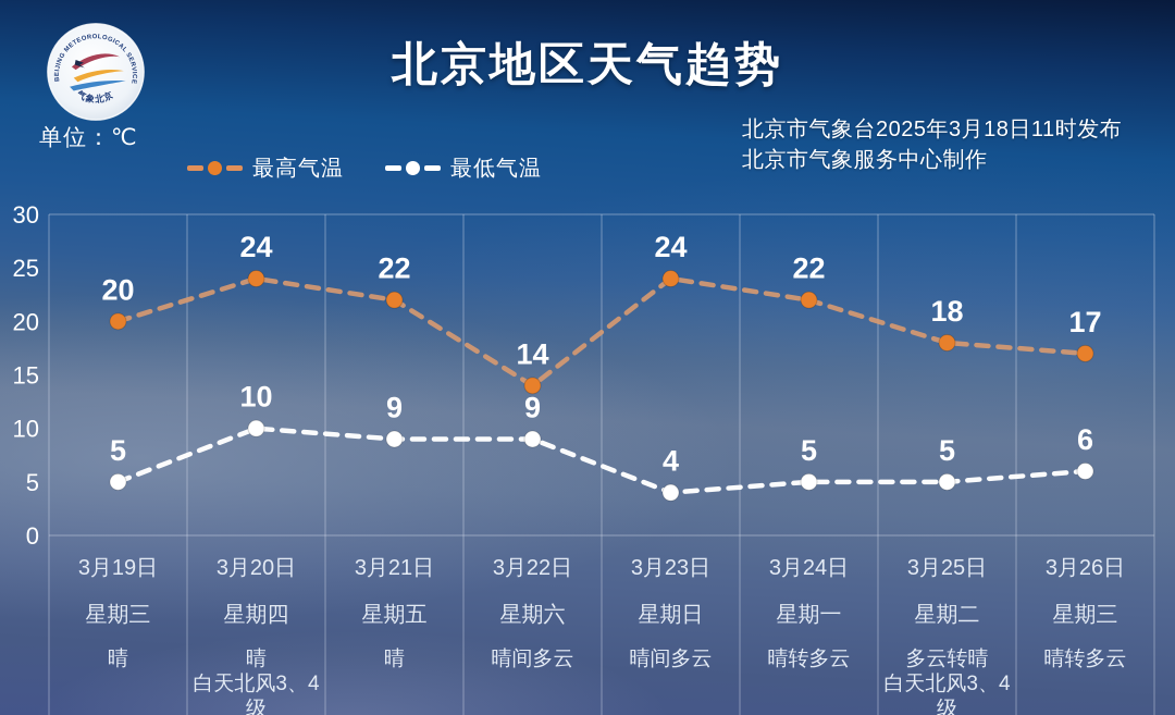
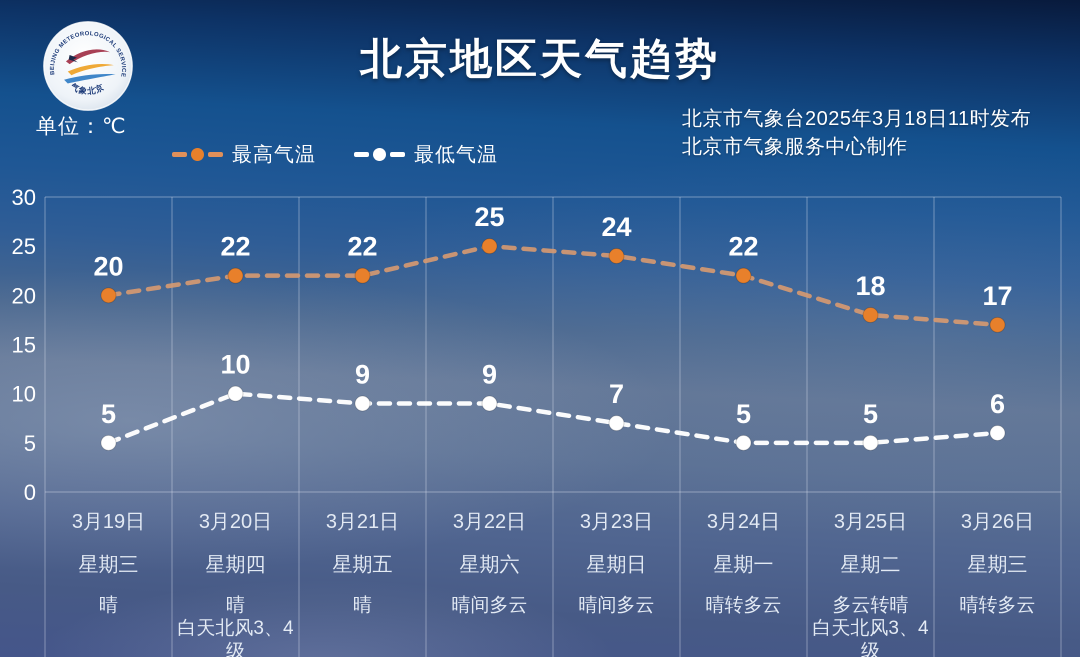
最高气温/3月20日: 24 -> 22
最高气温/3月22日: 14 -> 25
最低气温/3月23日: 4 -> 7
